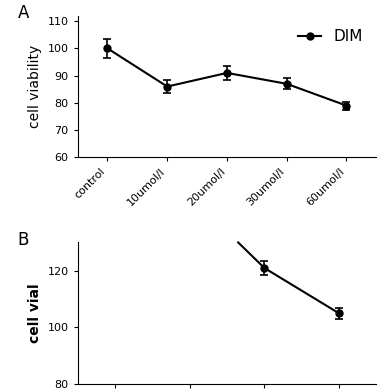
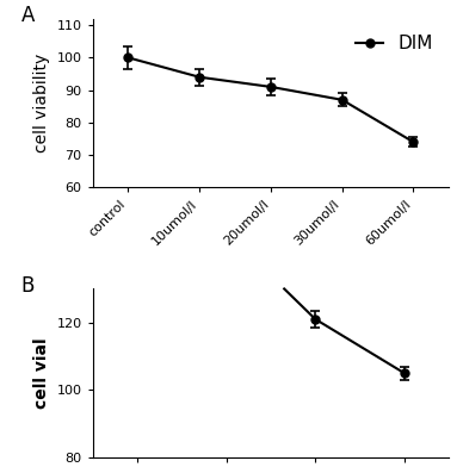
10umol/l: 86 -> 94
60umol/l: 79 -> 74
